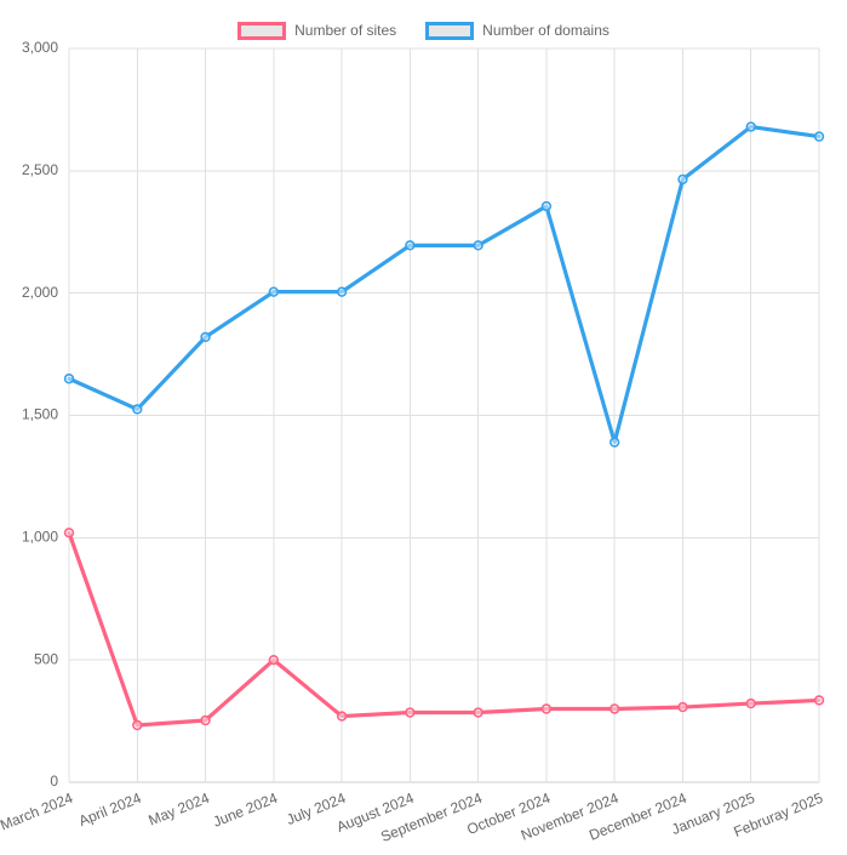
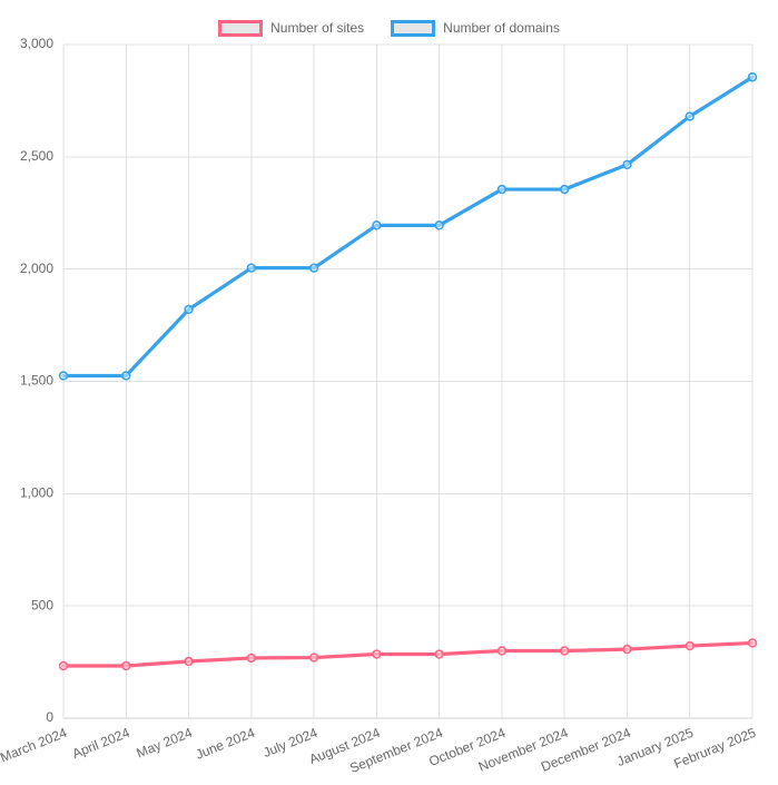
Number of sites/March 2024: 1020 -> 230
Number of domains/March 2024: 1650 -> 1520
Number of sites/June 2024: 500 -> 270
Number of domains/November 2024: 1390 -> 2360
Number of domains/Februray 2025: 2640 -> 2860
